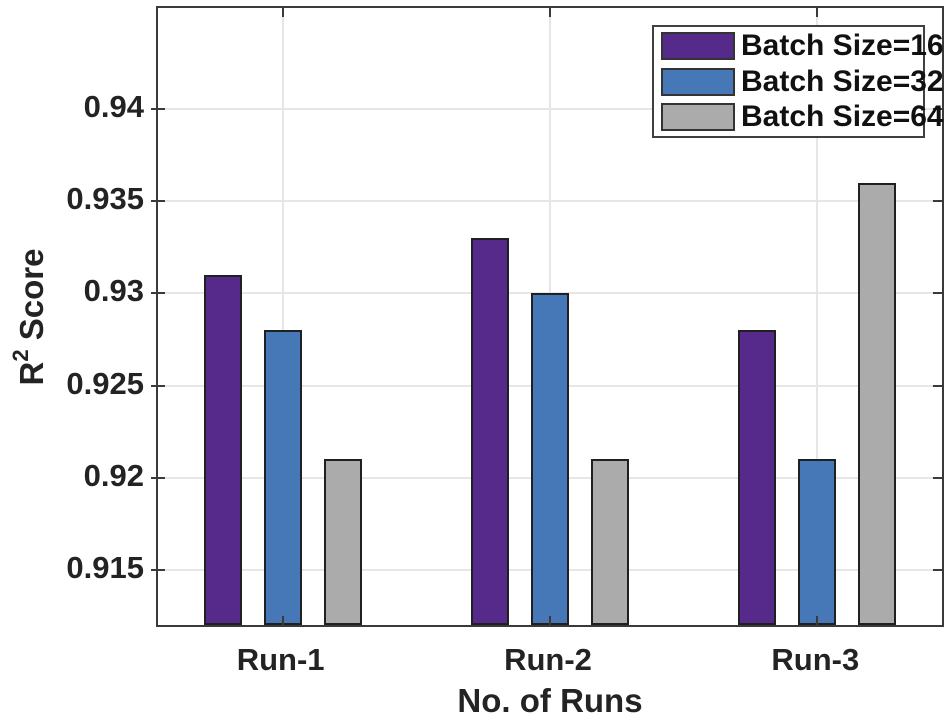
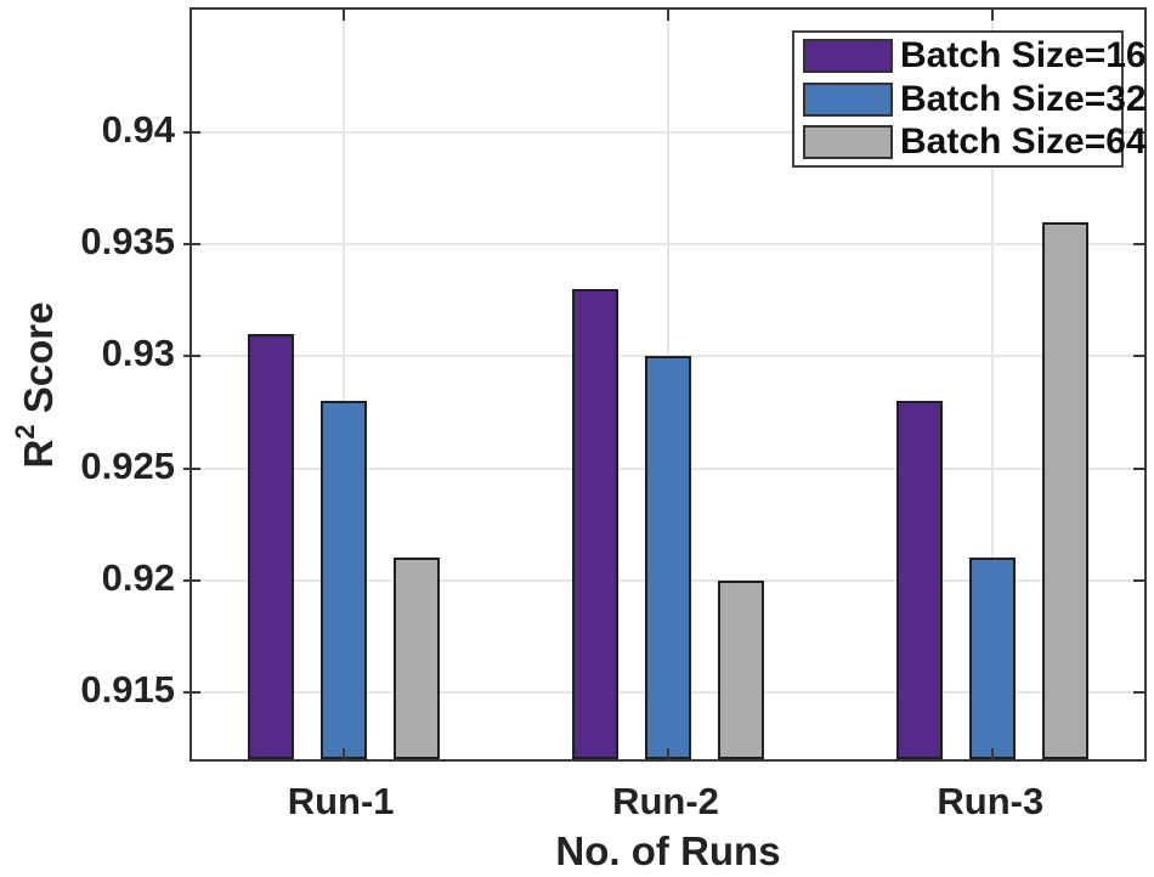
Batch Size=64/Run-2: 0.921 -> 0.920
